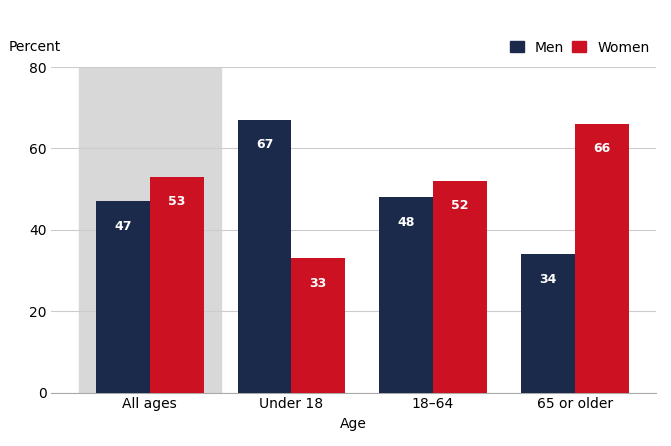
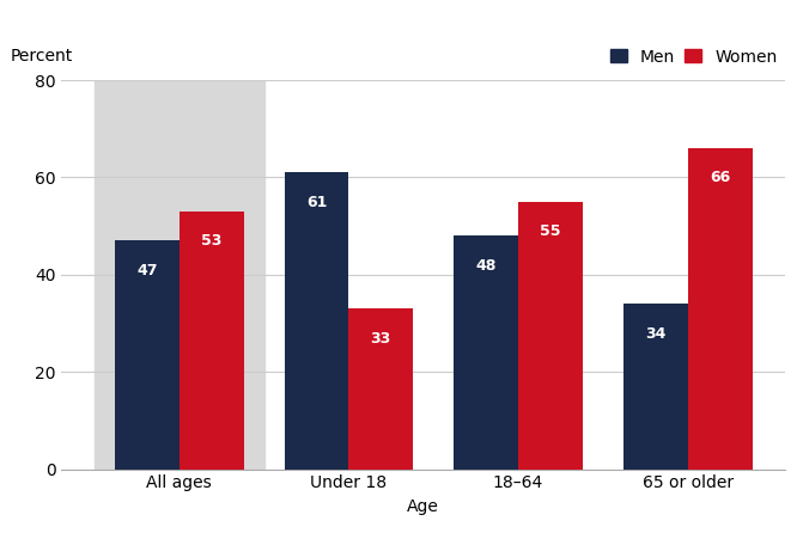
Men/Under 18: 67 -> 61
Women/18–64: 52 -> 55
